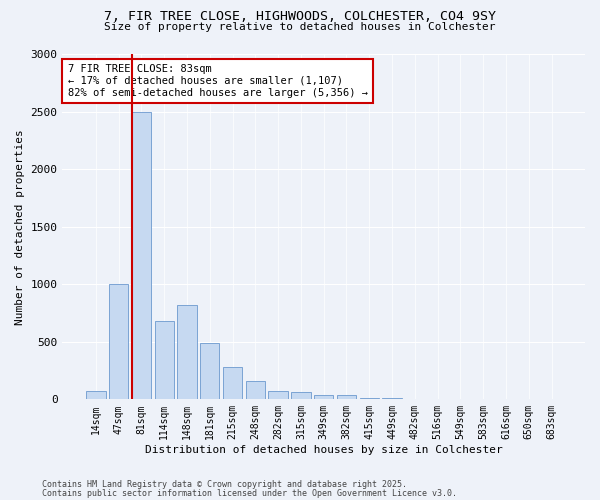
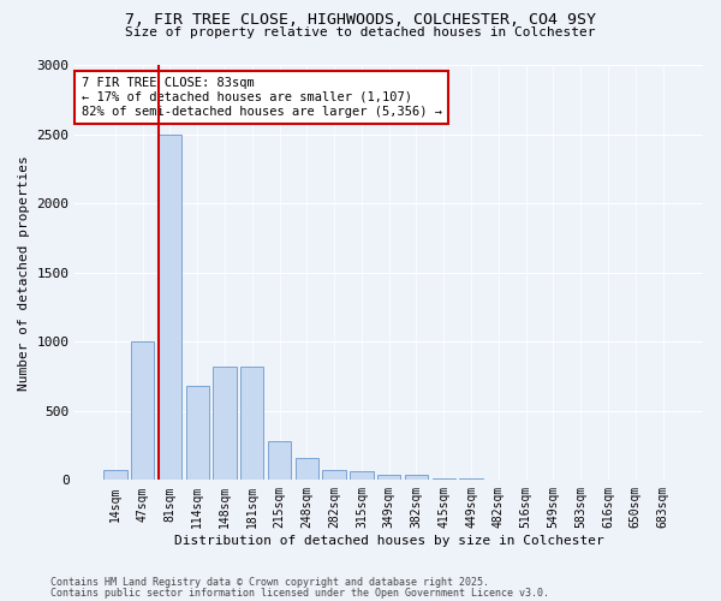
181sqm: 490 -> 820
